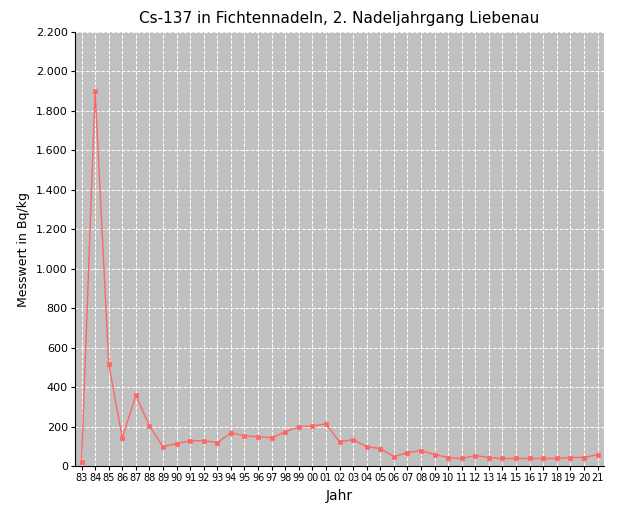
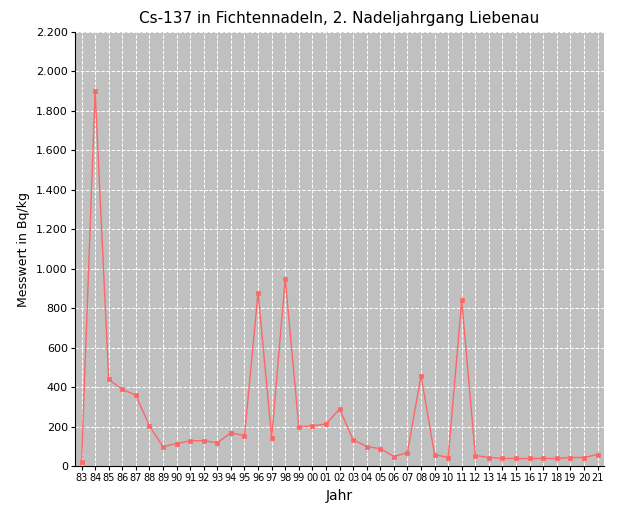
85: 520 -> 440
86: 140 -> 390
96: 150 -> 880
98: 180 -> 950
02: 120 -> 290
08: 80 -> 460
11: 40 -> 840
